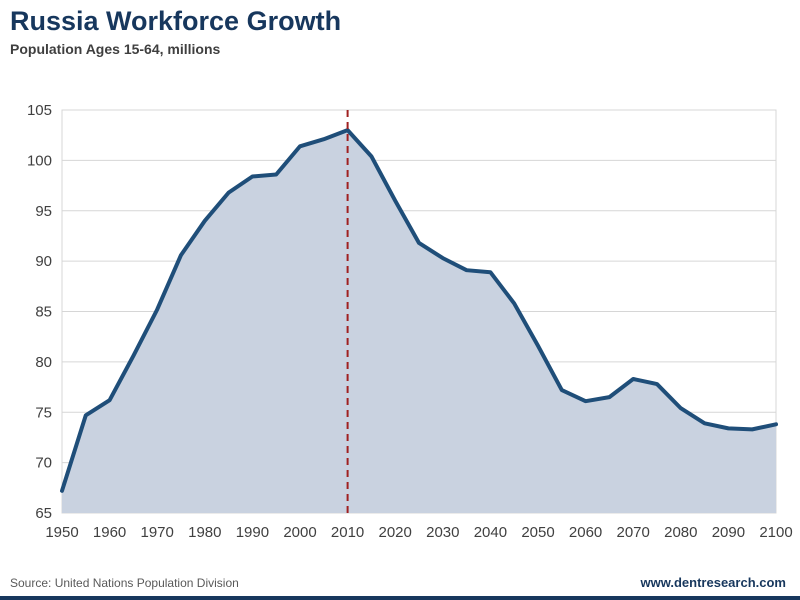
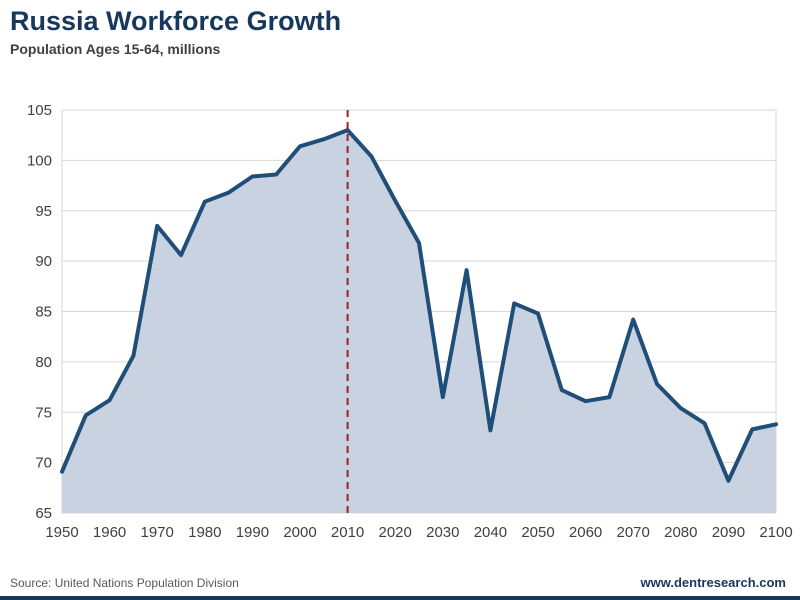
1950: 67.2 -> 69.1
1970: 85.2 -> 93.5
1980: 94.0 -> 95.9
2030: 90.3 -> 76.5
2040: 88.9 -> 73.2
2050: 81.6 -> 84.8
2070: 78.3 -> 84.2
2090: 73.4 -> 68.2
